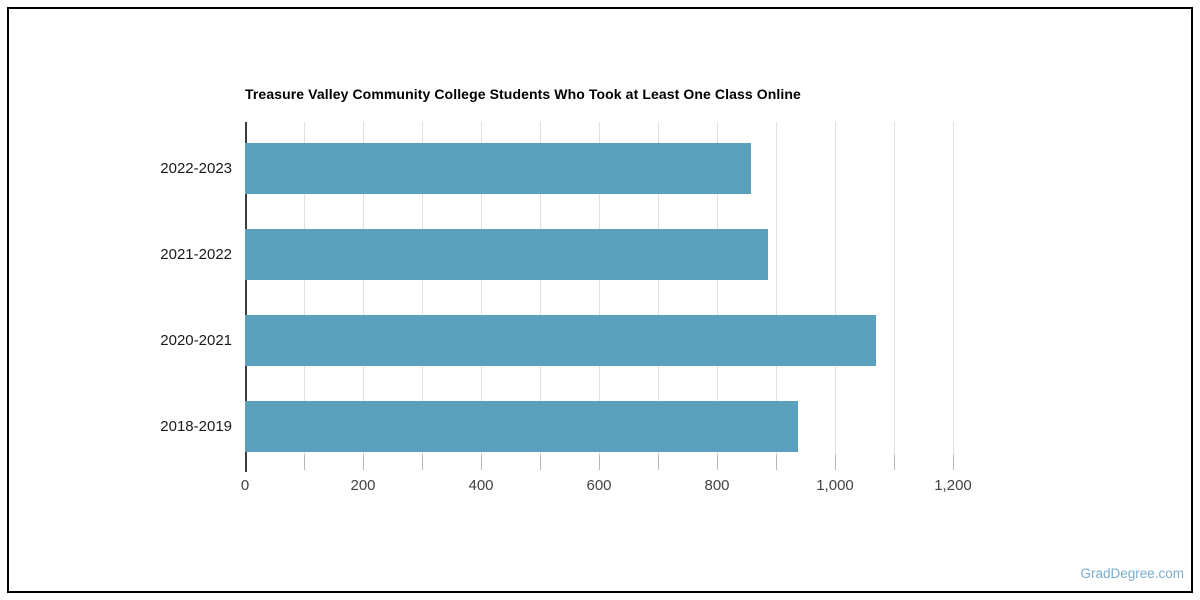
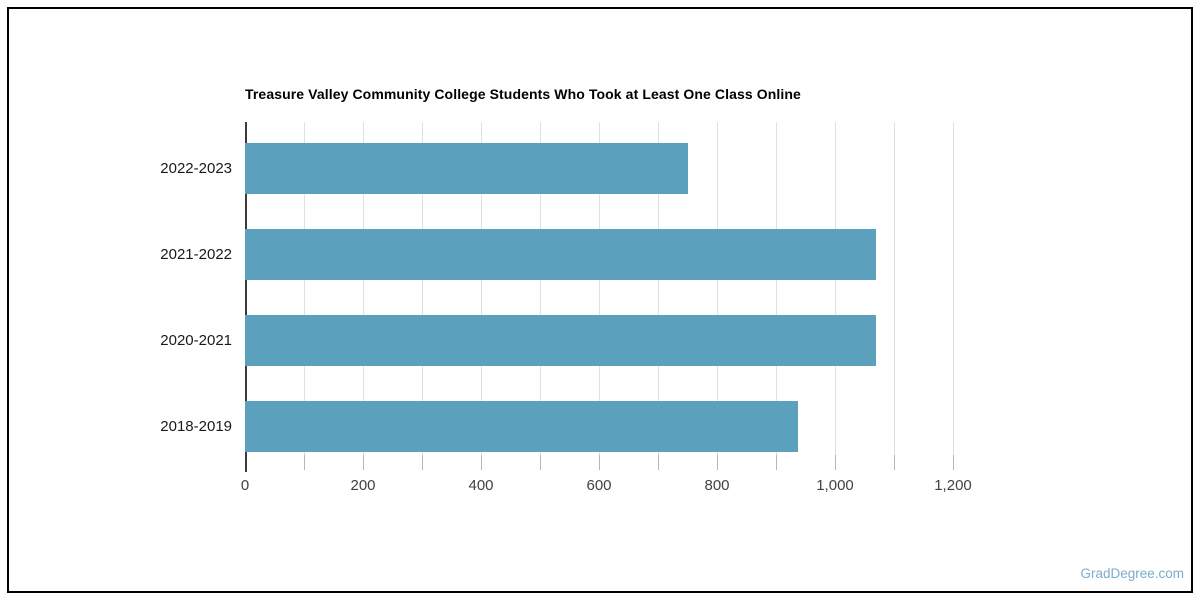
2022-2023: 860 -> 750
2021-2022: 890 -> 1070
